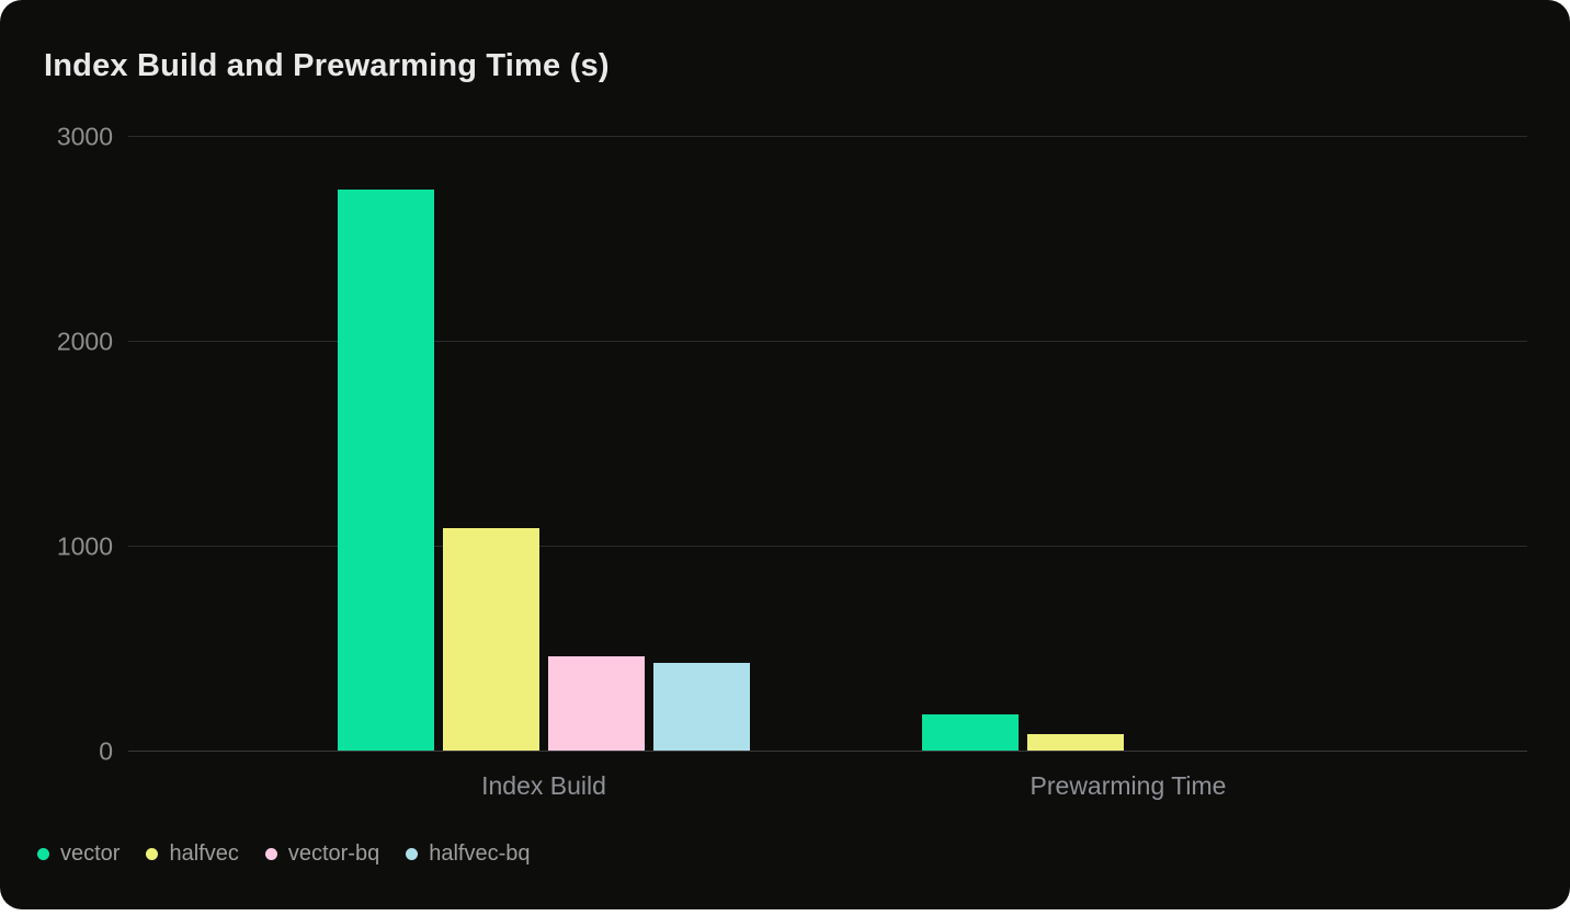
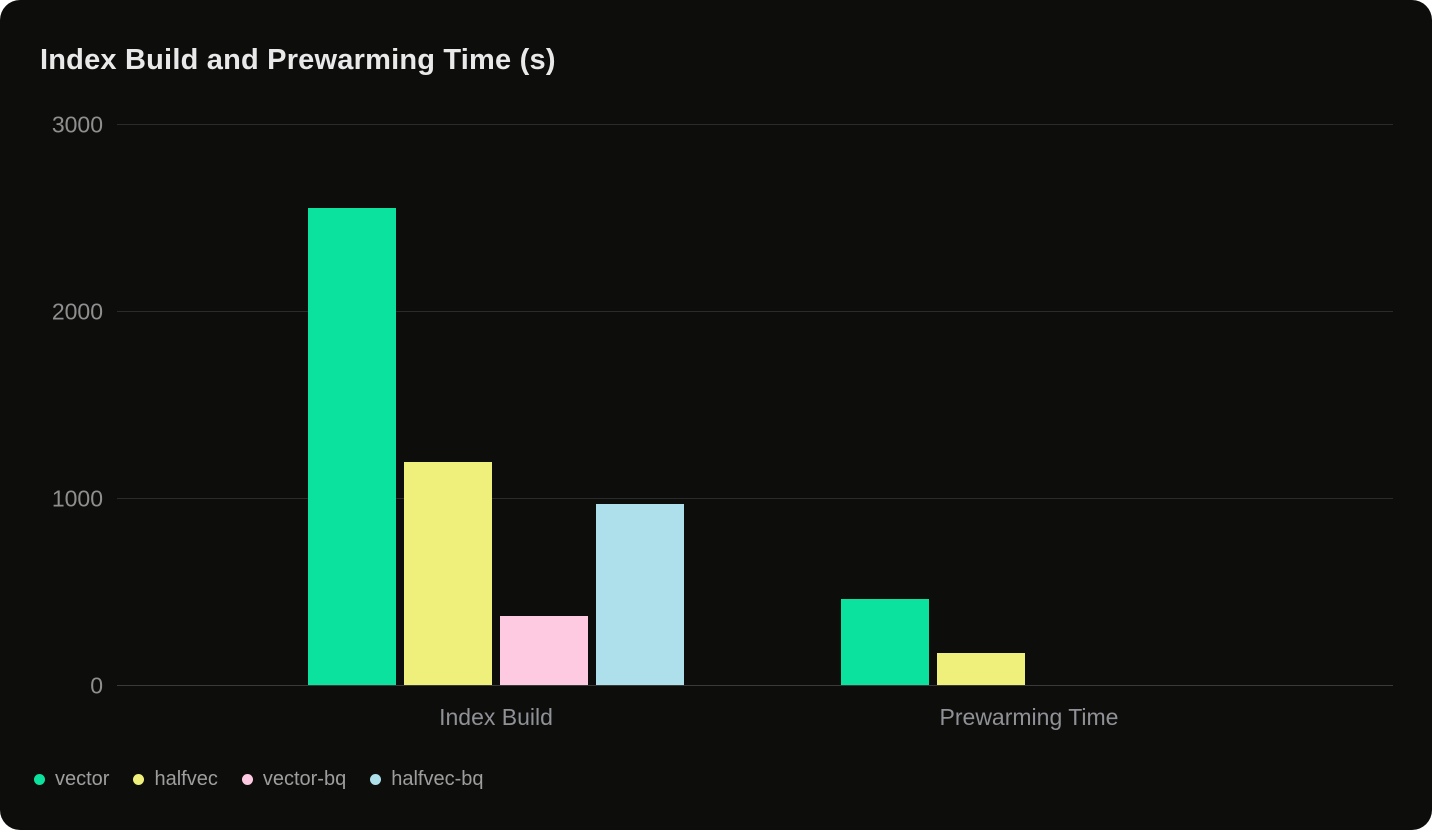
vector/Index Build: 2740 -> 2550
halfvec/Index Build: 1080 -> 1190
vector-bq/Index Build: 460 -> 370
halfvec-bq/Index Build: 430 -> 970
vector/Prewarming Time: 180 -> 460
halfvec/Prewarming Time: 80 -> 170
